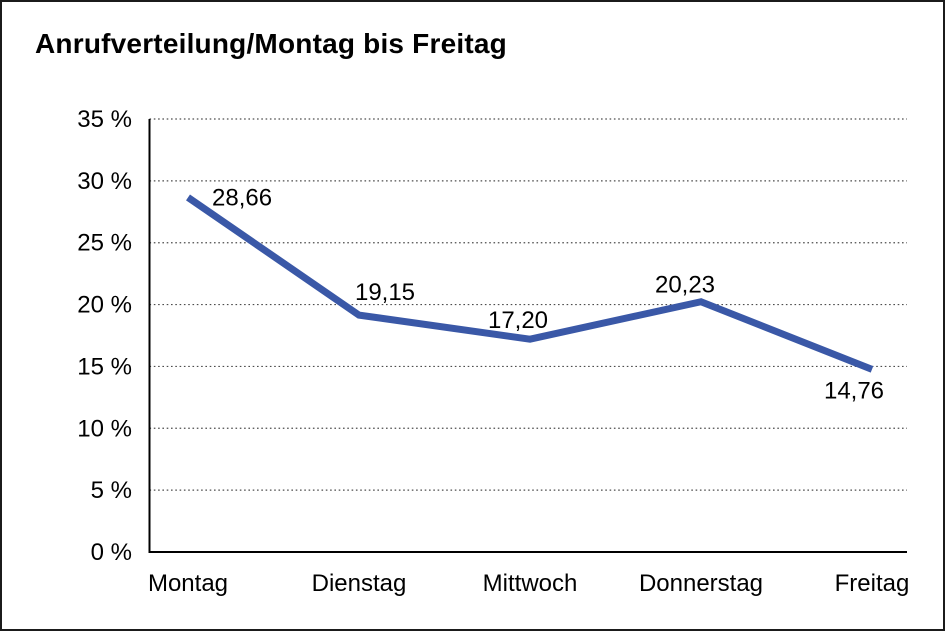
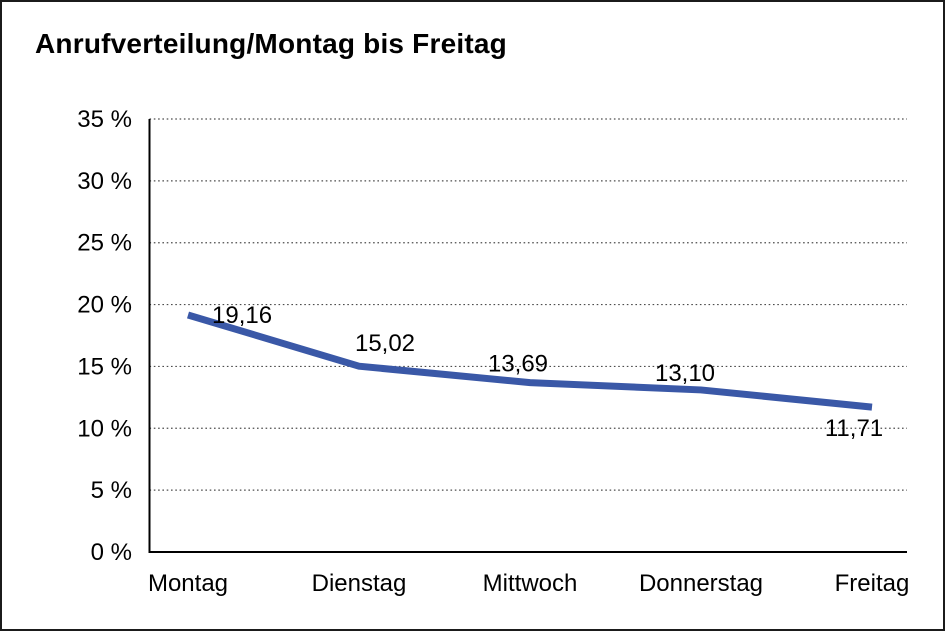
Montag: 28,66 -> 19,16
Dienstag: 19,15 -> 15,02
Mittwoch: 17,20 -> 13,69
Donnerstag: 20,23 -> 13,10
Freitag: 14,76 -> 11,71
